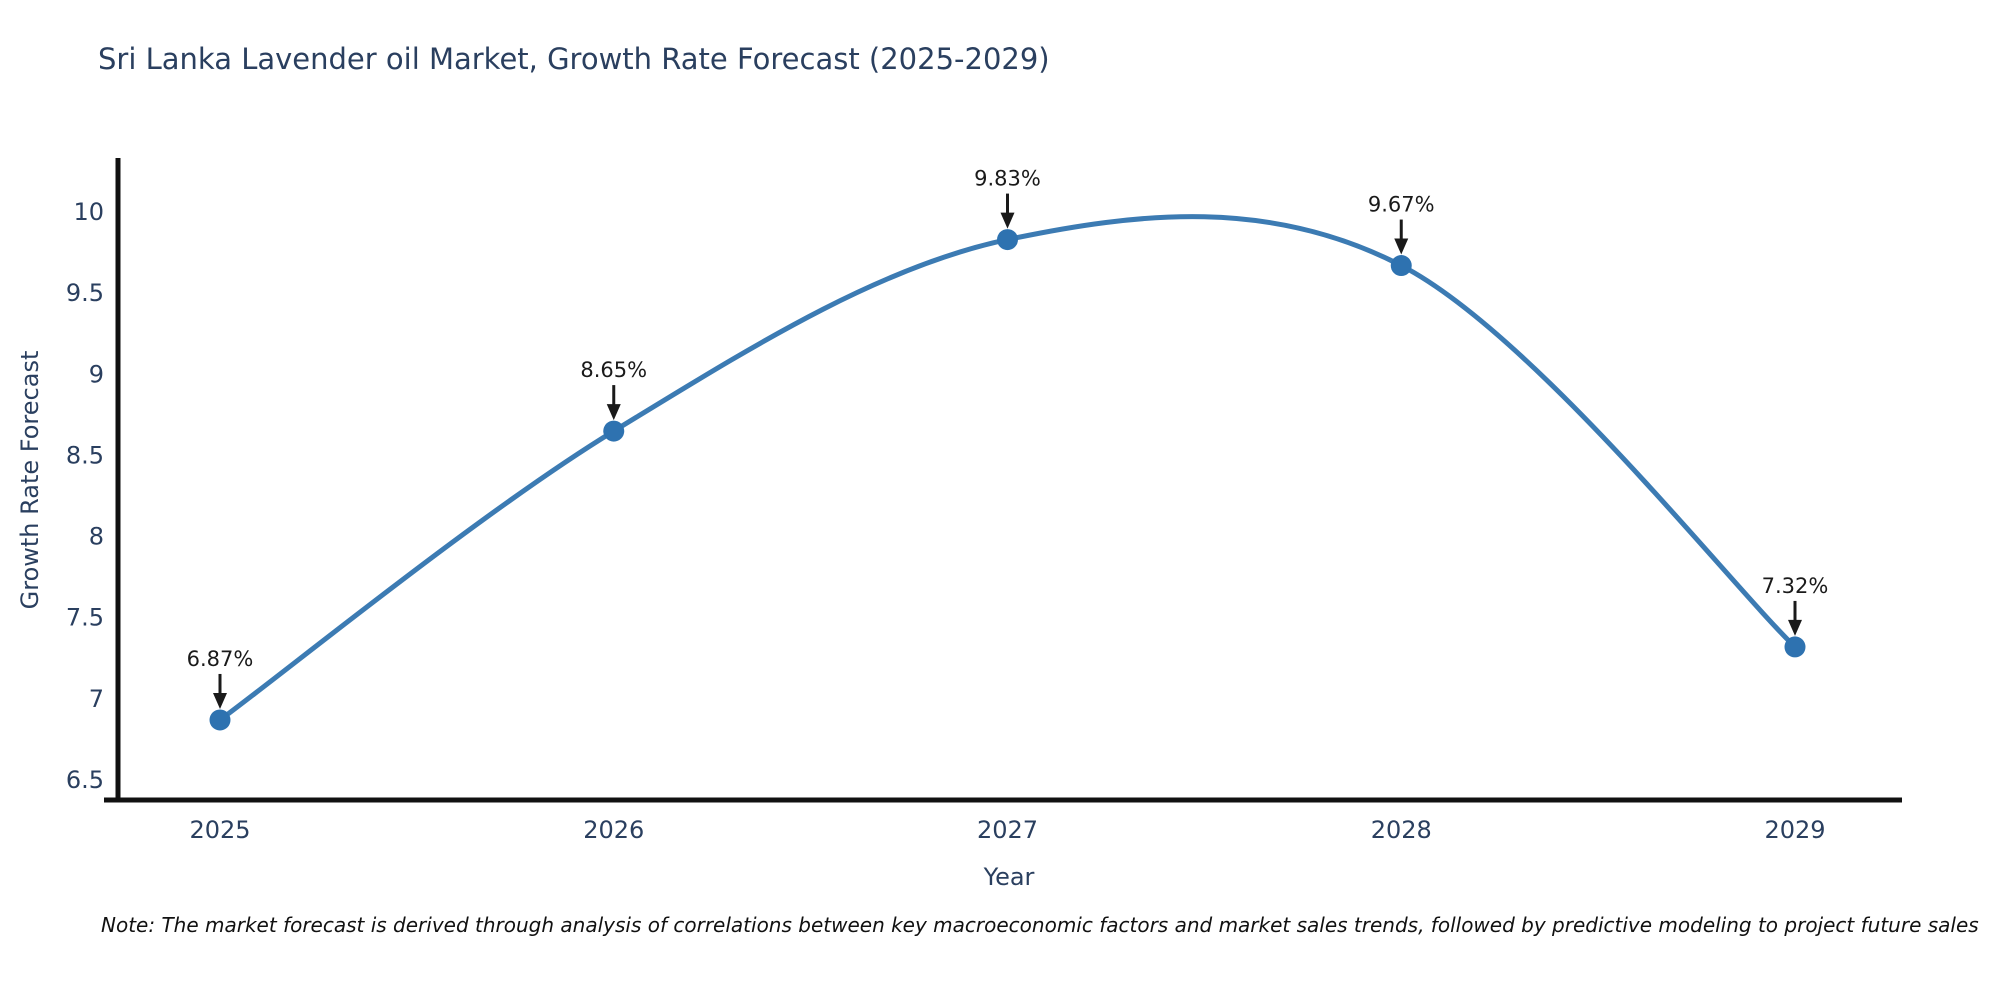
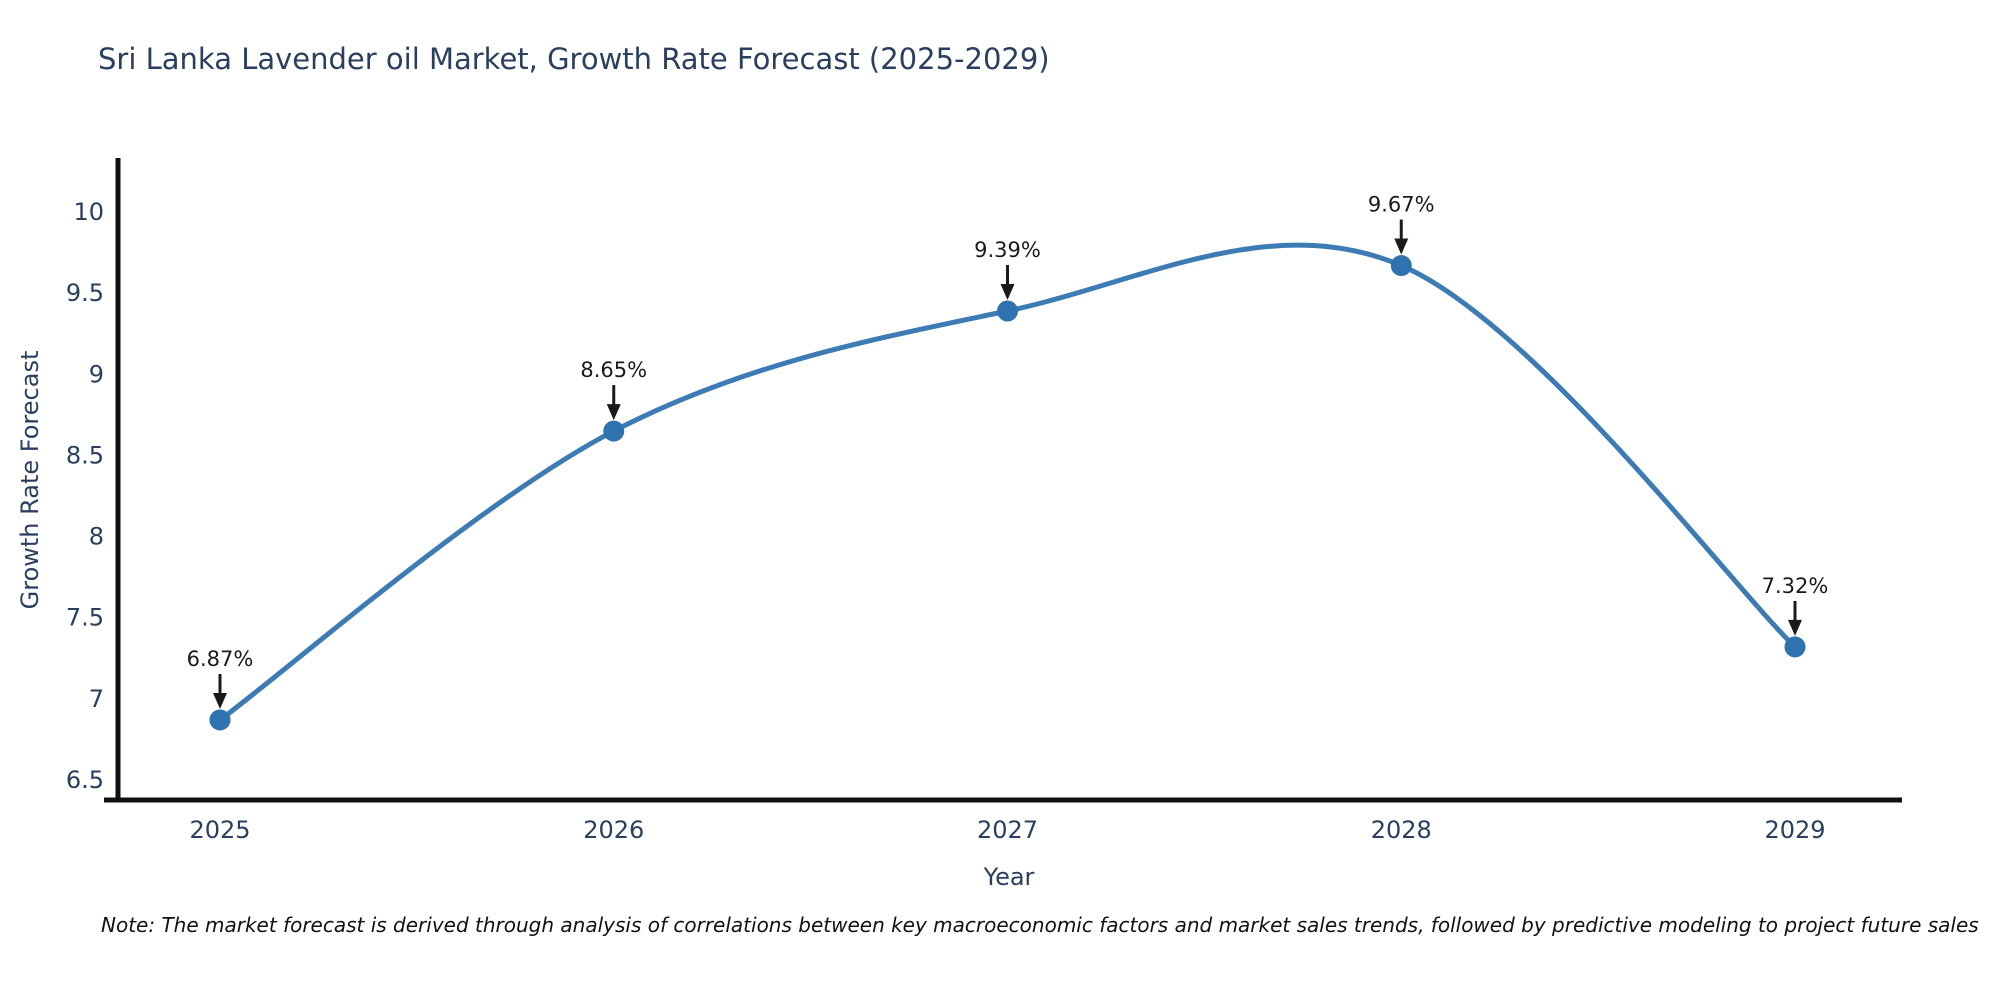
2027: 9.83% -> 9.39%
